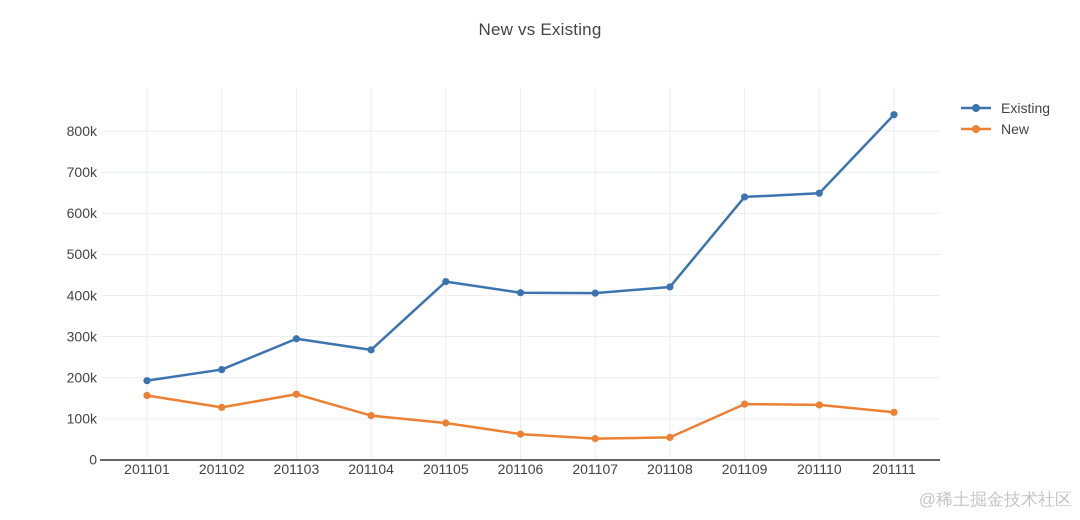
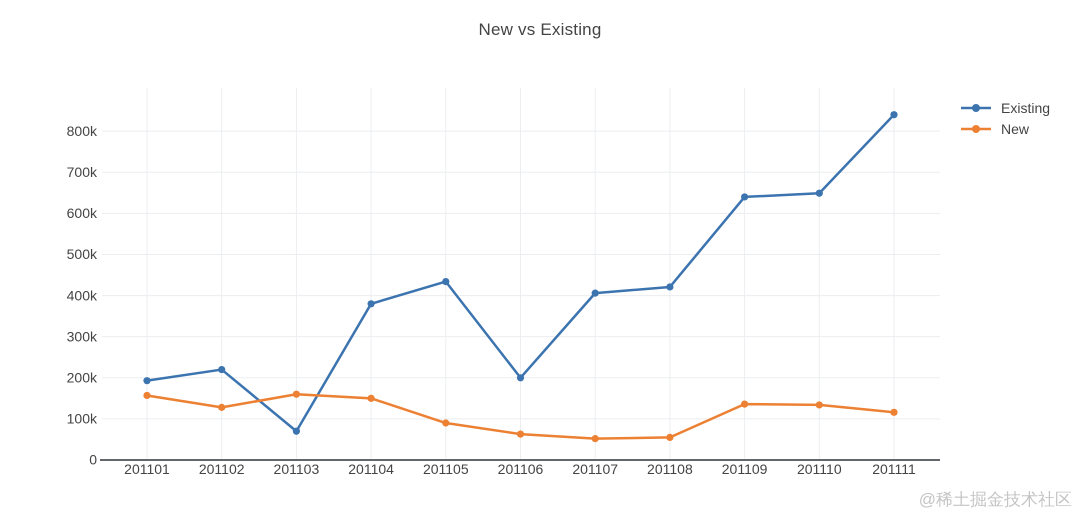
Existing/201103: 300k -> 70k
Existing/201104: 270k -> 380k
New/201104: 110k -> 150k
Existing/201106: 410k -> 200k
